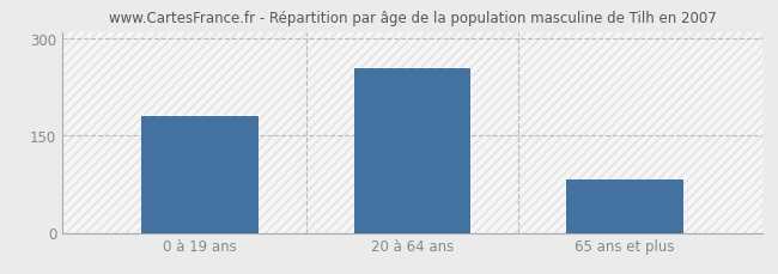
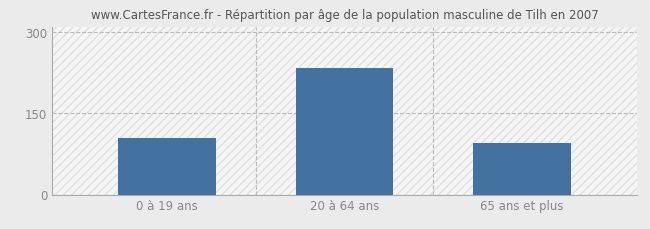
0 à 19 ans: 180 -> 105
20 à 64 ans: 254 -> 233
65 ans et plus: 82 -> 95
